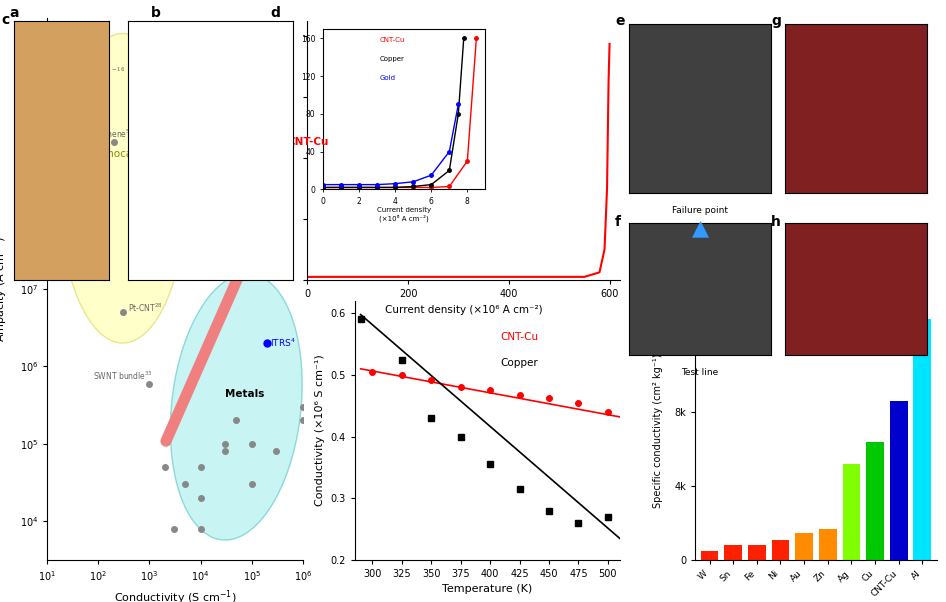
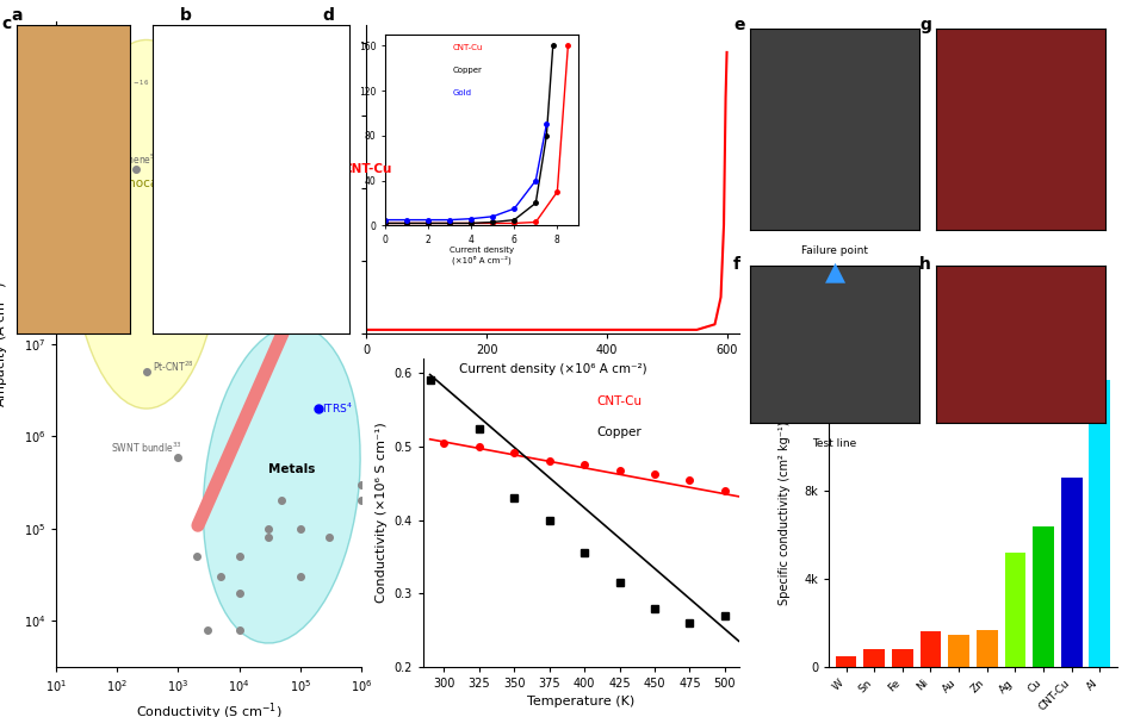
Ni: 1.0k -> 1.6k
